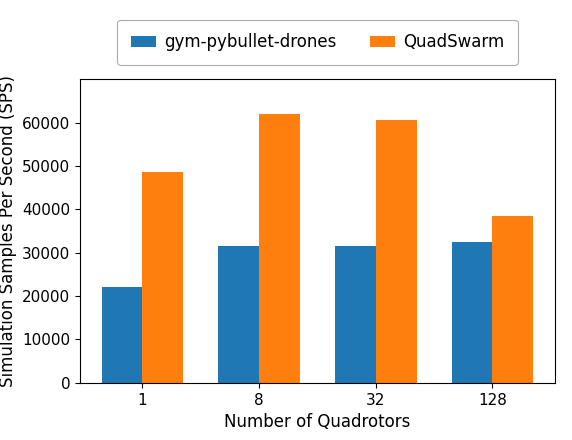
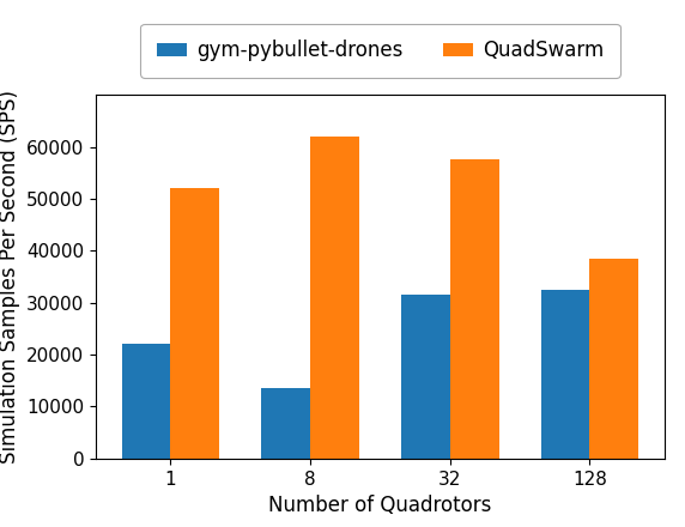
QuadSwarm/1: 48500 -> 52000
gym-pybullet-drones/8: 31500 -> 13500
QuadSwarm/32: 60500 -> 57500
